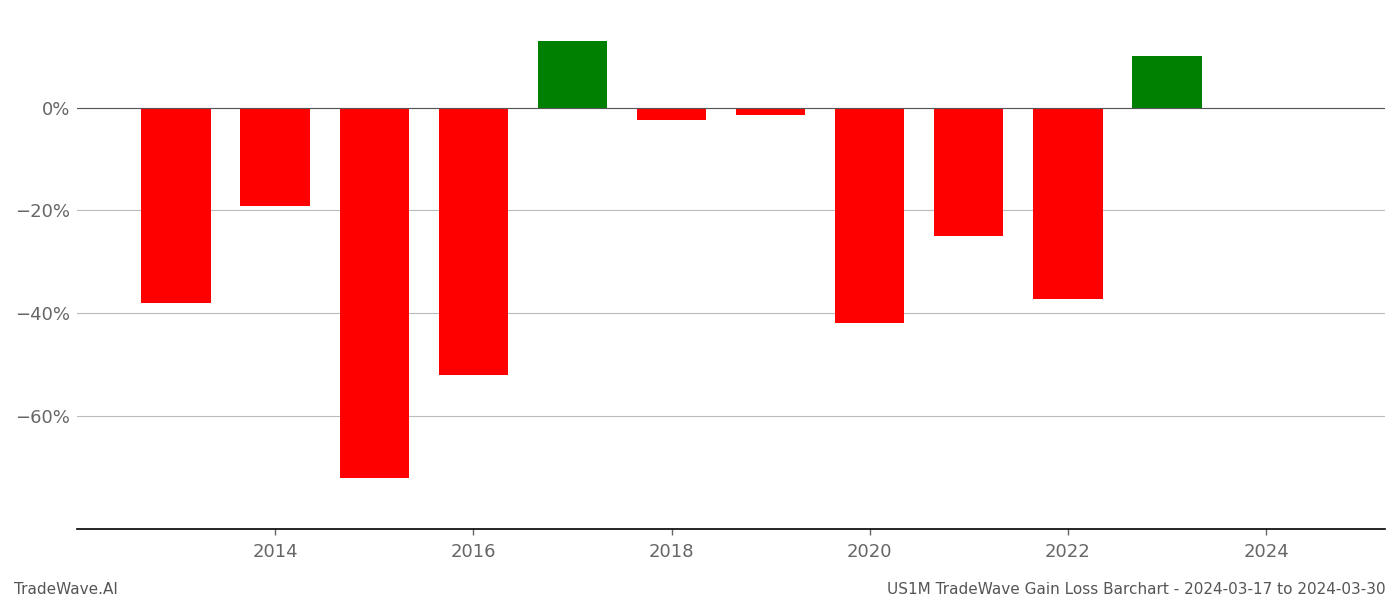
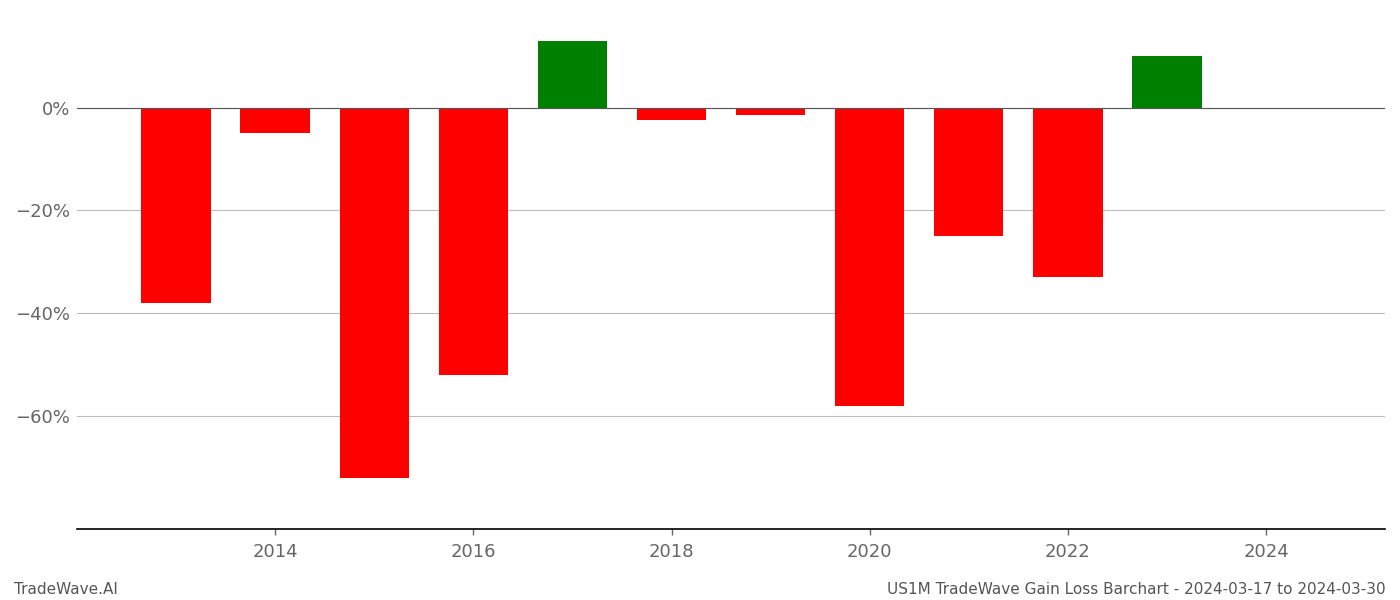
2014: -19.2% -> -5.0%
2020: -42.0% -> -58.0%
2022: -37.2% -> -33.0%
